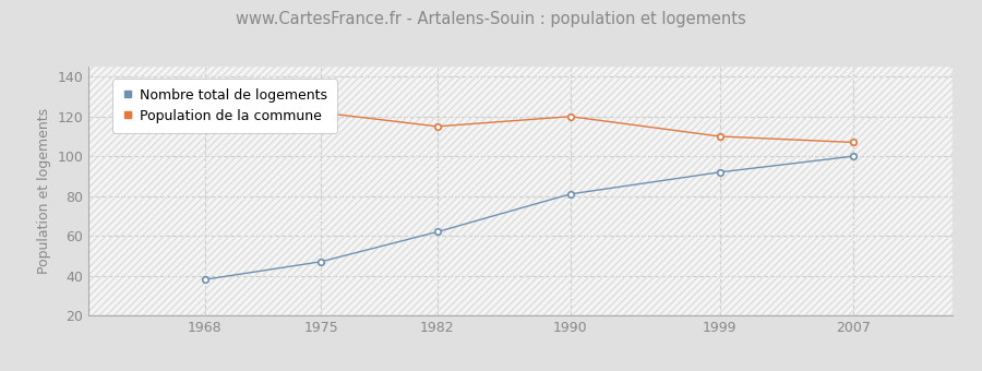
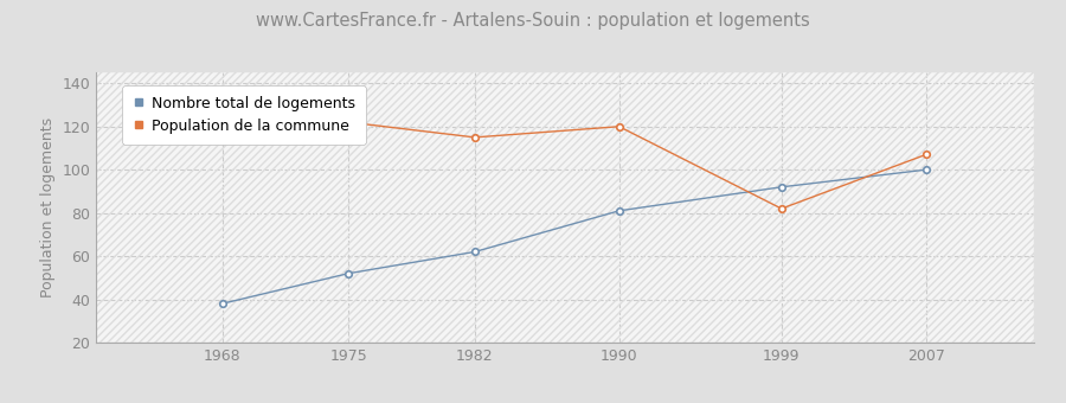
Nombre total de logements/1975: 47 -> 52
Population de la commune/1999: 110 -> 82
